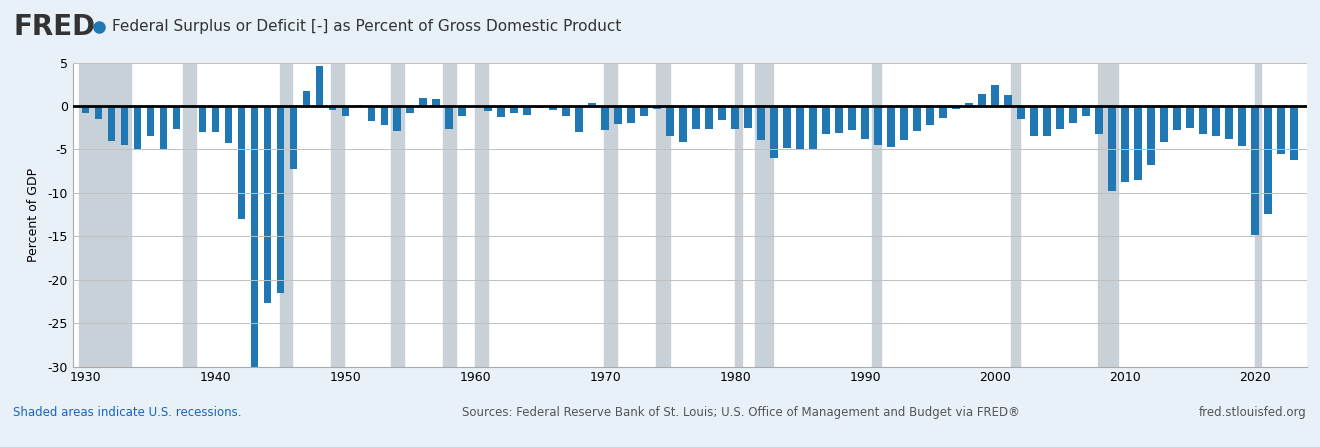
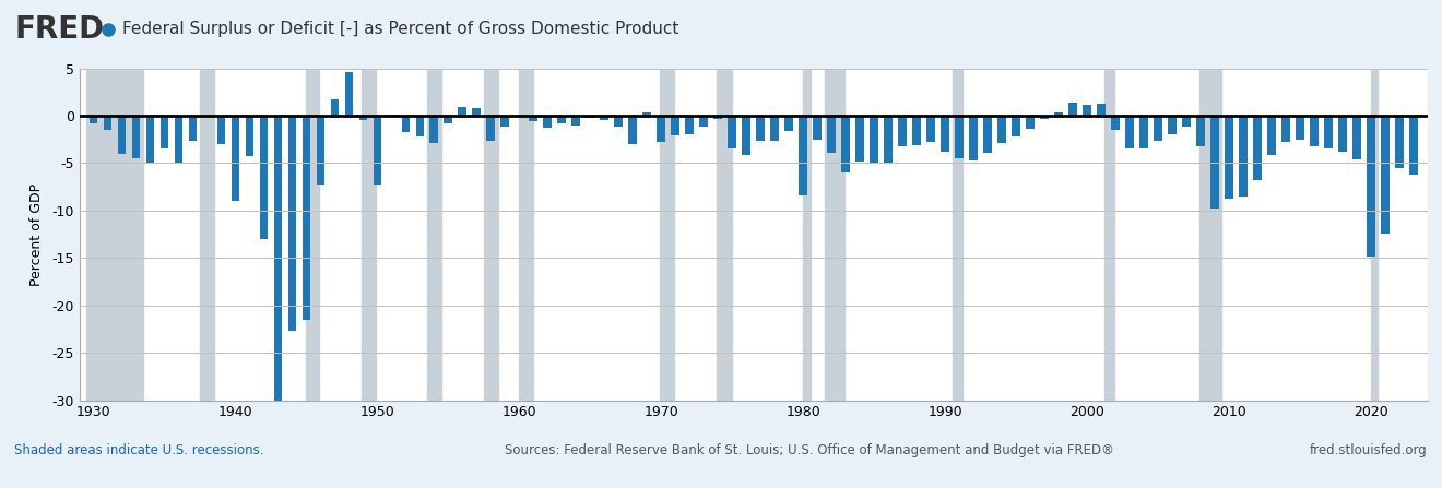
1940: -3.0 -> -9.0
1950: -1.1 -> -7.2
1980: -2.6 -> -8.4
2000: 2.4 -> 1.2
